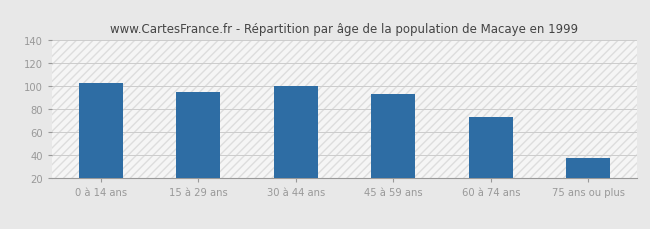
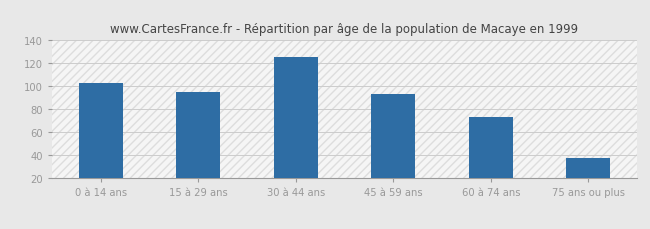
30 à 44 ans: 100 -> 126
